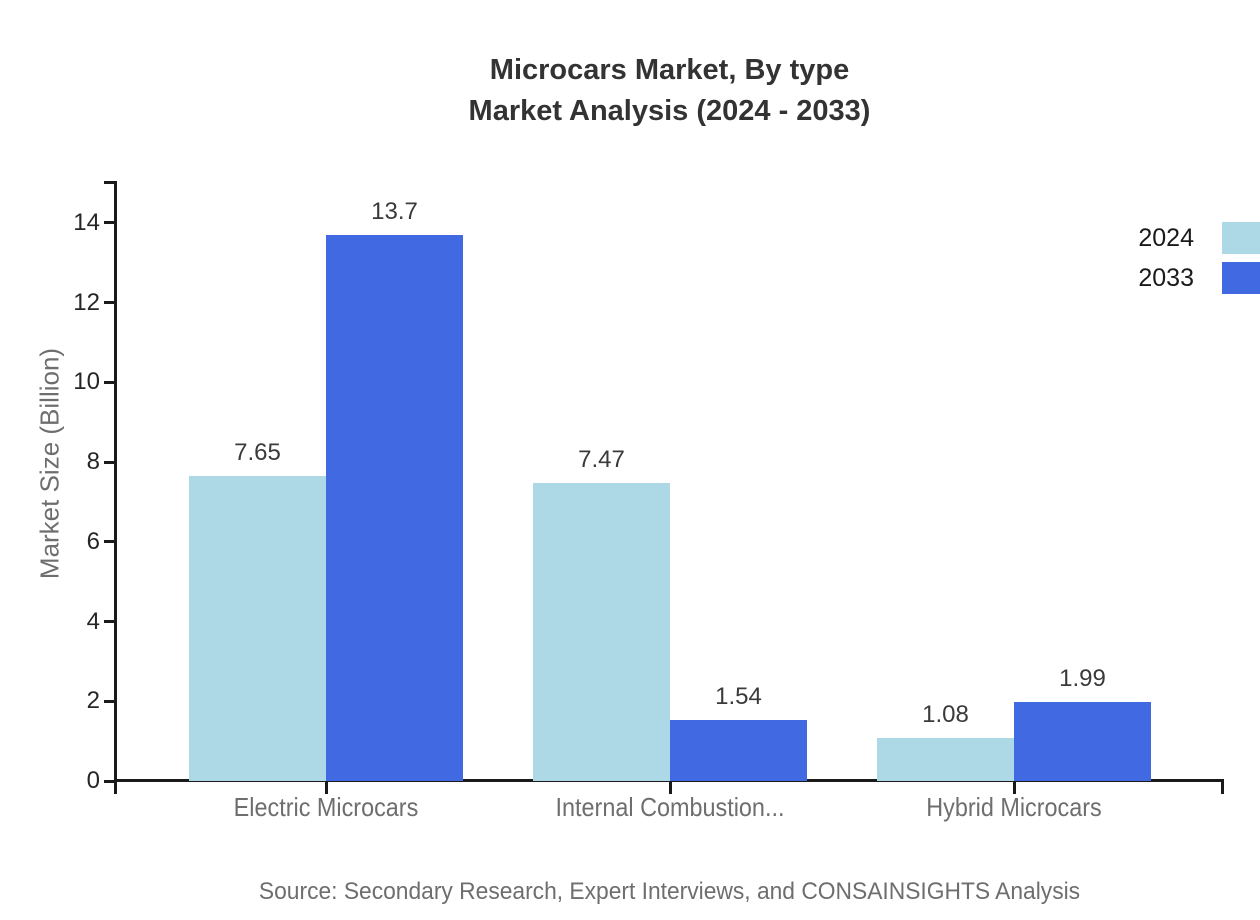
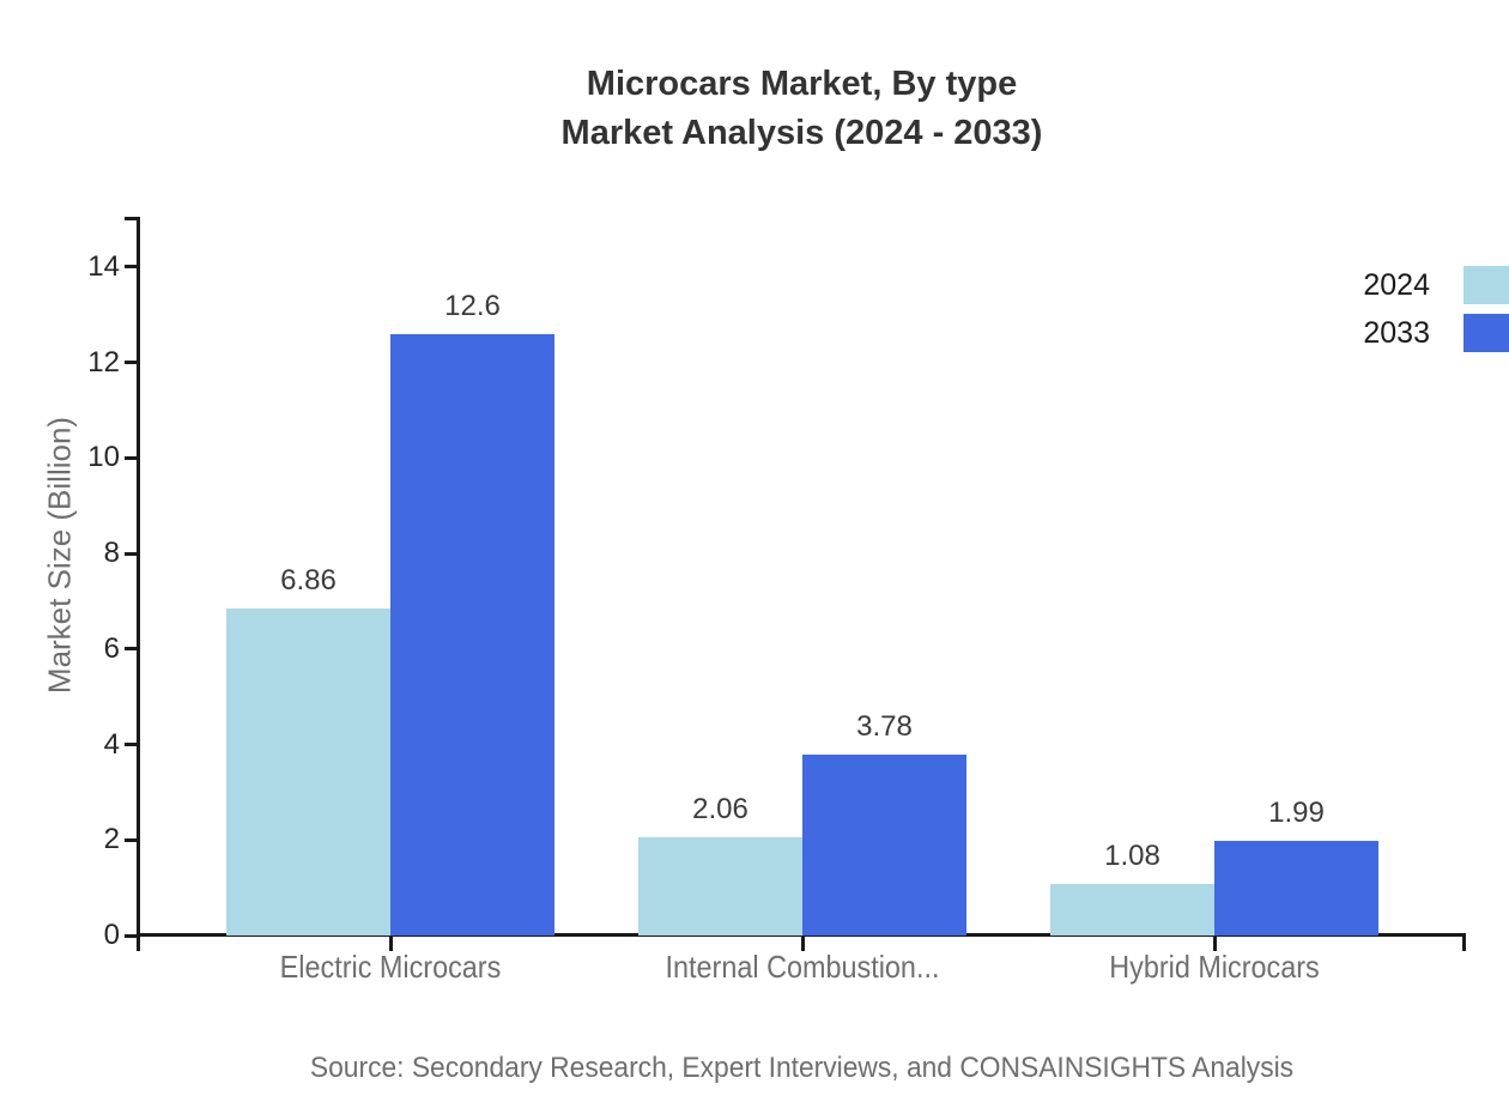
2024/Electric Microcars: 7.65 -> 6.86
2033/Electric Microcars: 13.7 -> 12.6
2024/Internal Combustion...: 7.47 -> 2.06
2033/Internal Combustion...: 1.54 -> 3.78
